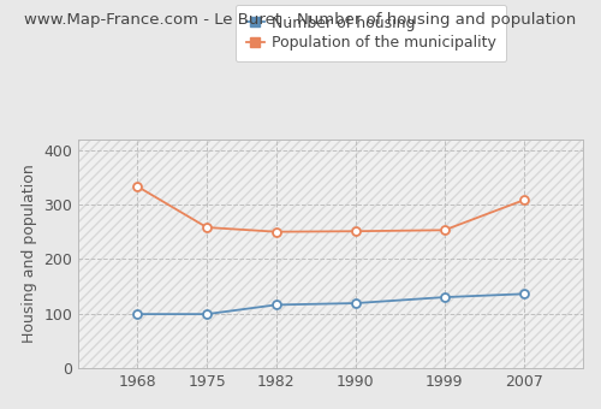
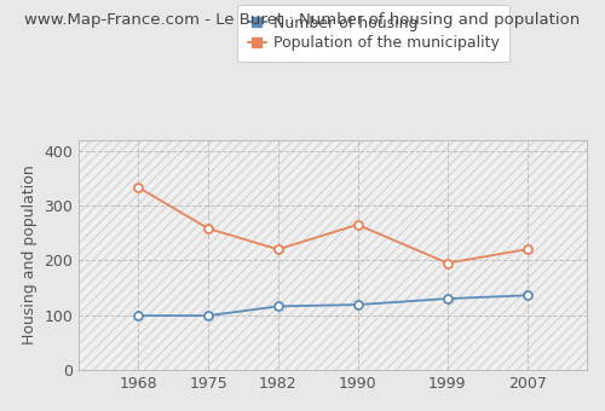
Population of the municipality/1982: 250 -> 220
Population of the municipality/1990: 251 -> 265
Population of the municipality/1999: 253 -> 195
Population of the municipality/2007: 308 -> 220
